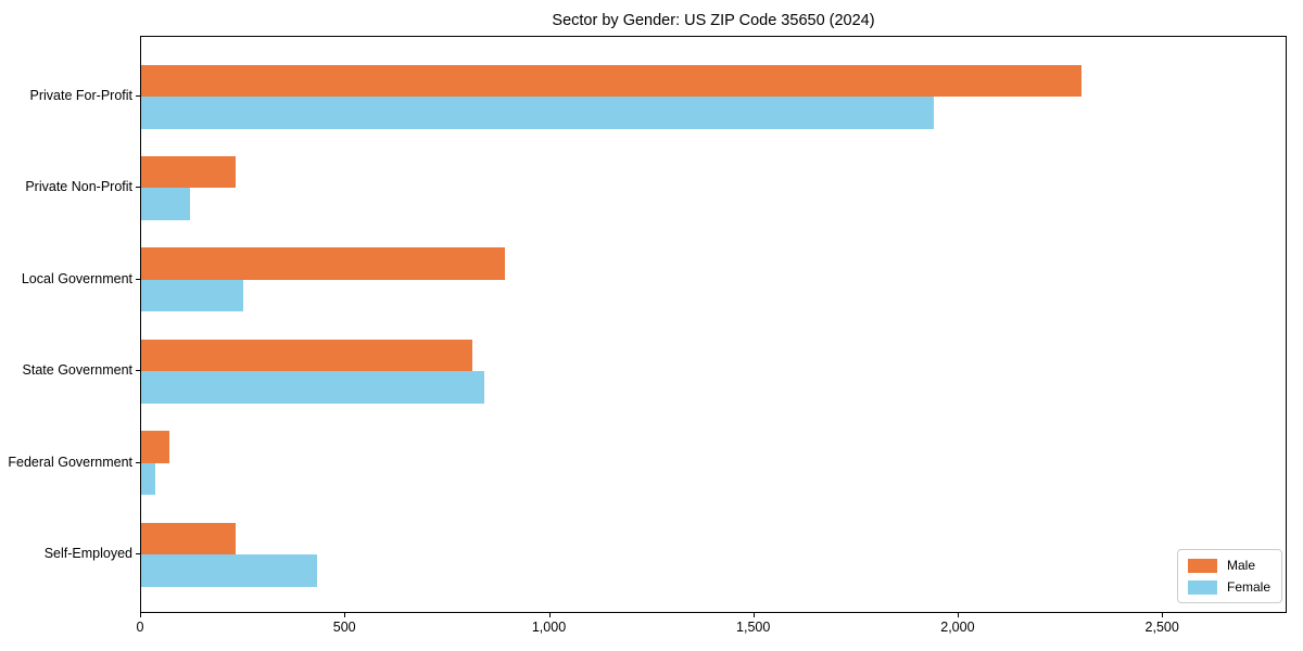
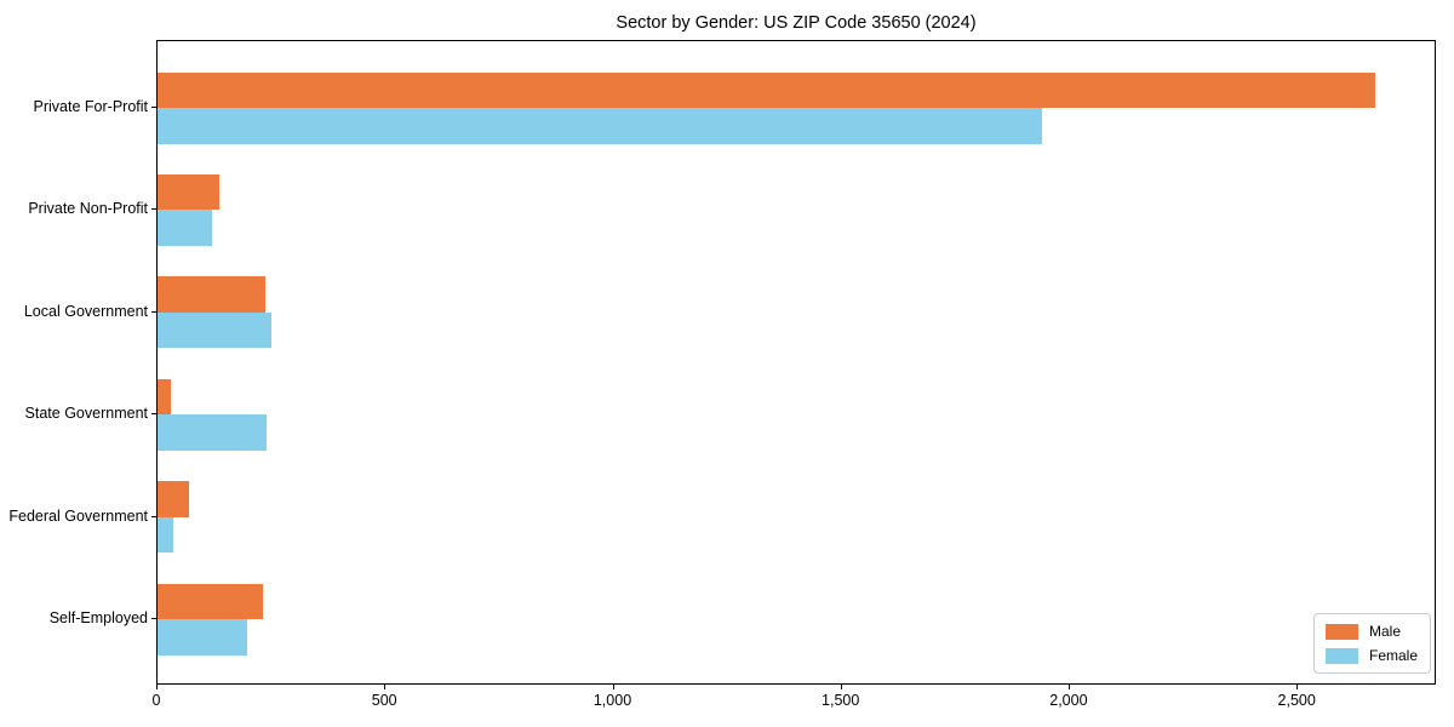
Male/Private For-Profit: 2300 -> 2670
Male/Private Non-Profit: 230 -> 140
Male/Local Government: 890 -> 240
Male/State Government: 810 -> 30
Female/State Government: 840 -> 240
Female/Self-Employed: 430 -> 200
